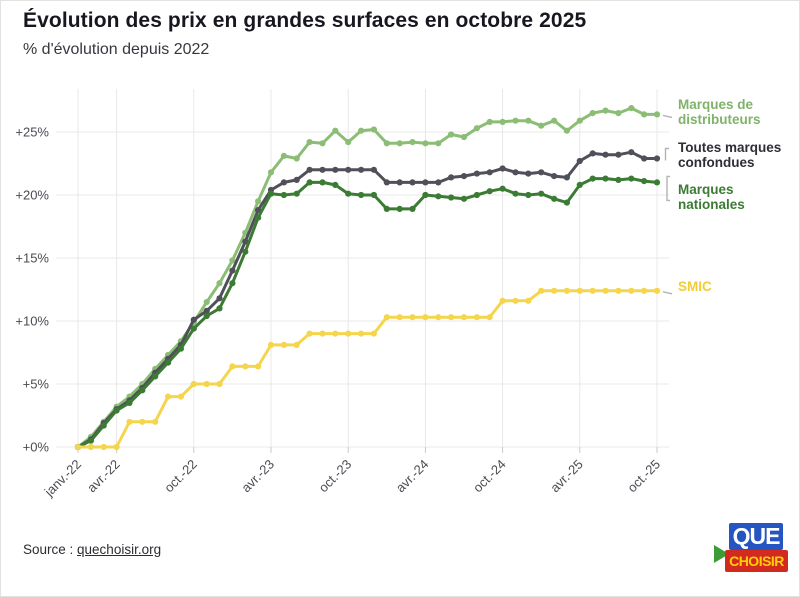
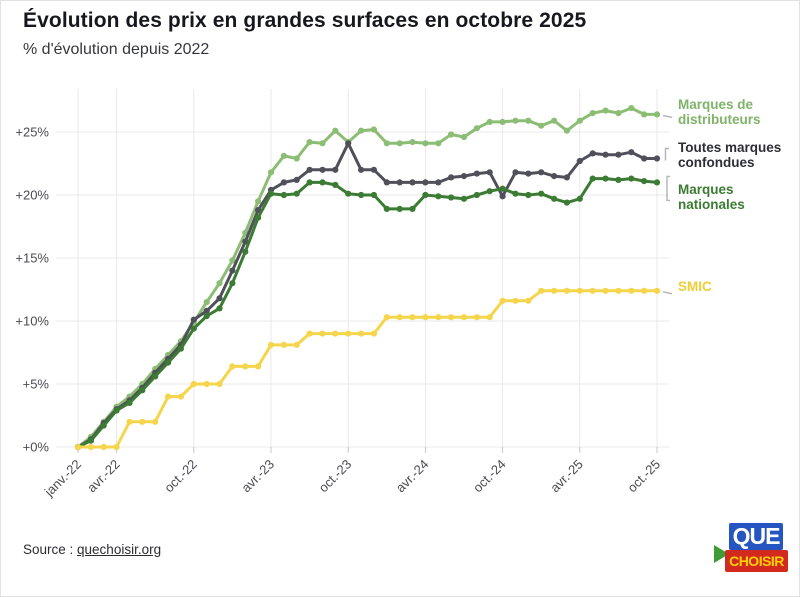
Toutes marques confondues/oct.-23: 22.0% -> 24.1%
Toutes marques confondues/oct.-24: 22.1% -> 19.9%
Marques nationales/avr.-25: 20.8% -> 19.7%
